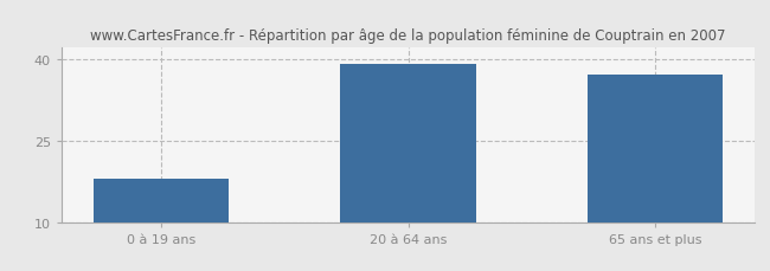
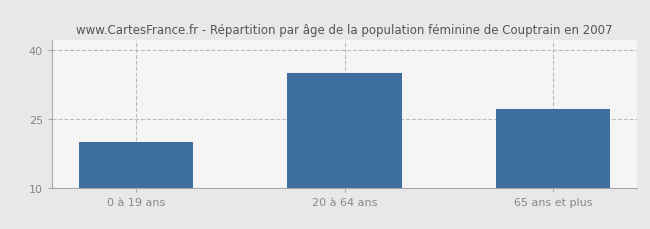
0 à 19 ans: 18 -> 20
20 à 64 ans: 39 -> 35
65 ans et plus: 37 -> 27
